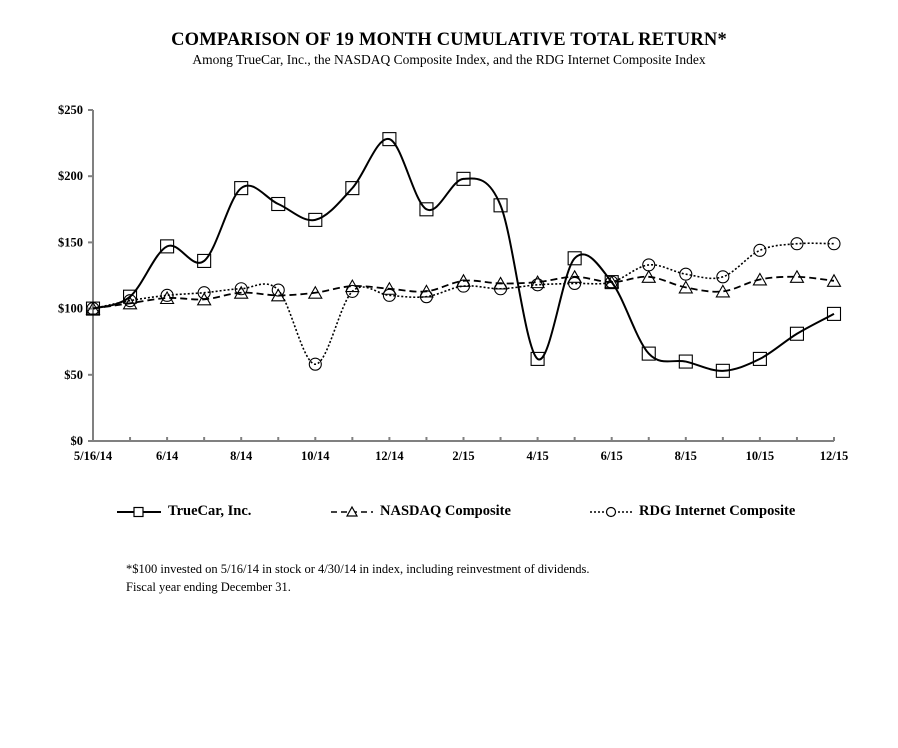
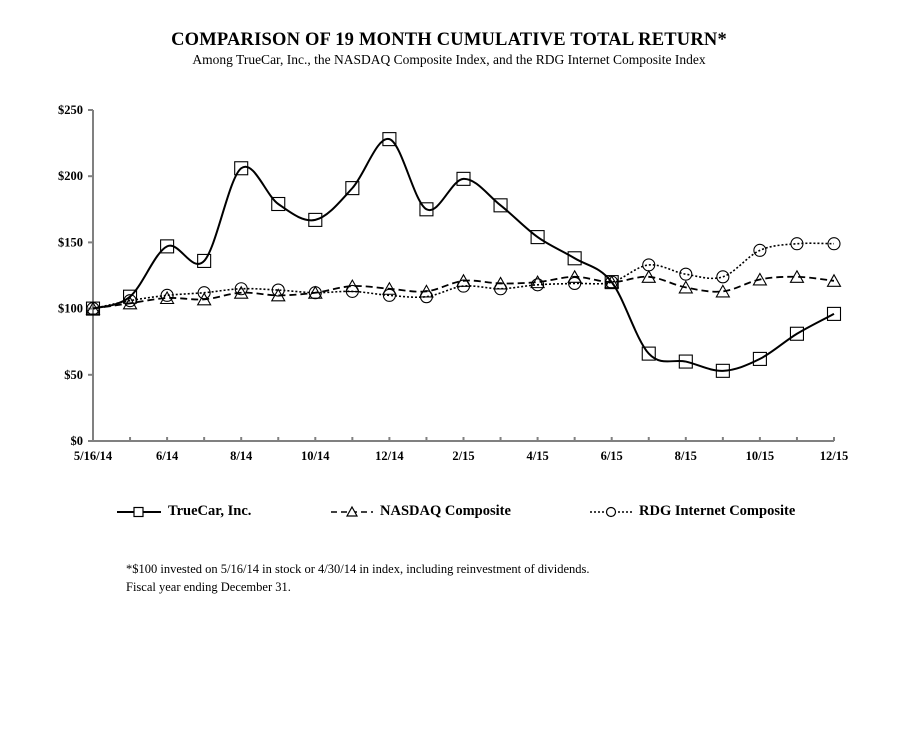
TrueCar, Inc./8/14: $191 -> $206
RDG Internet Composite/10/14: $58 -> $112
TrueCar, Inc./4/15: $62 -> $154
